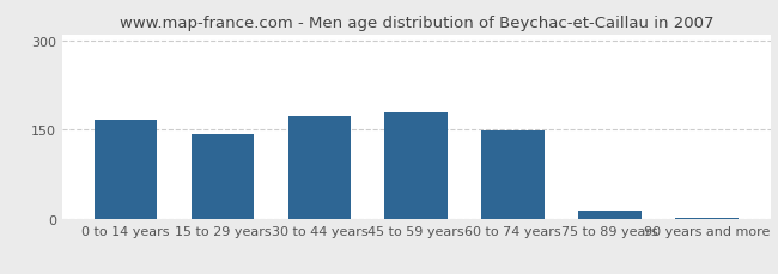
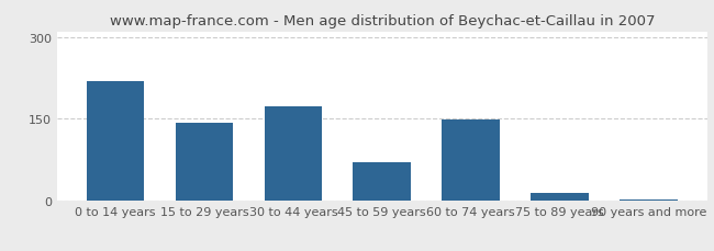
0 to 14 years: 167 -> 220
45 to 59 years: 179 -> 70
